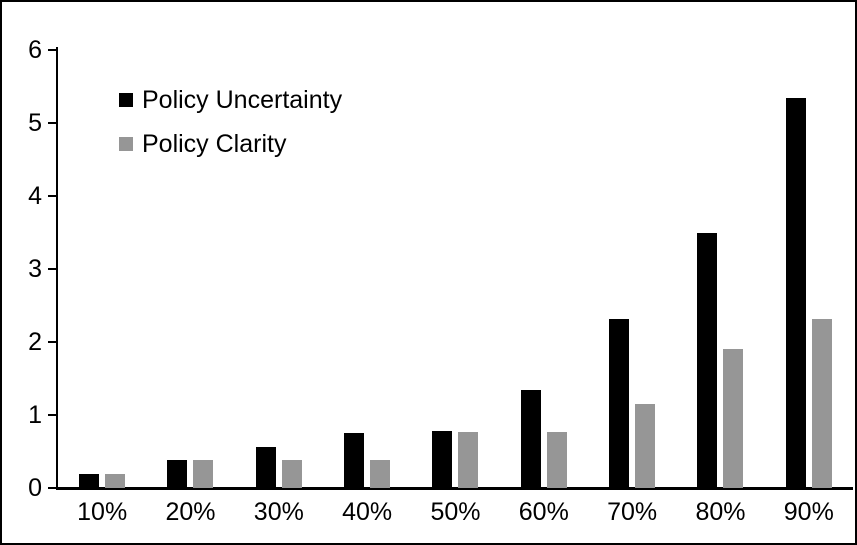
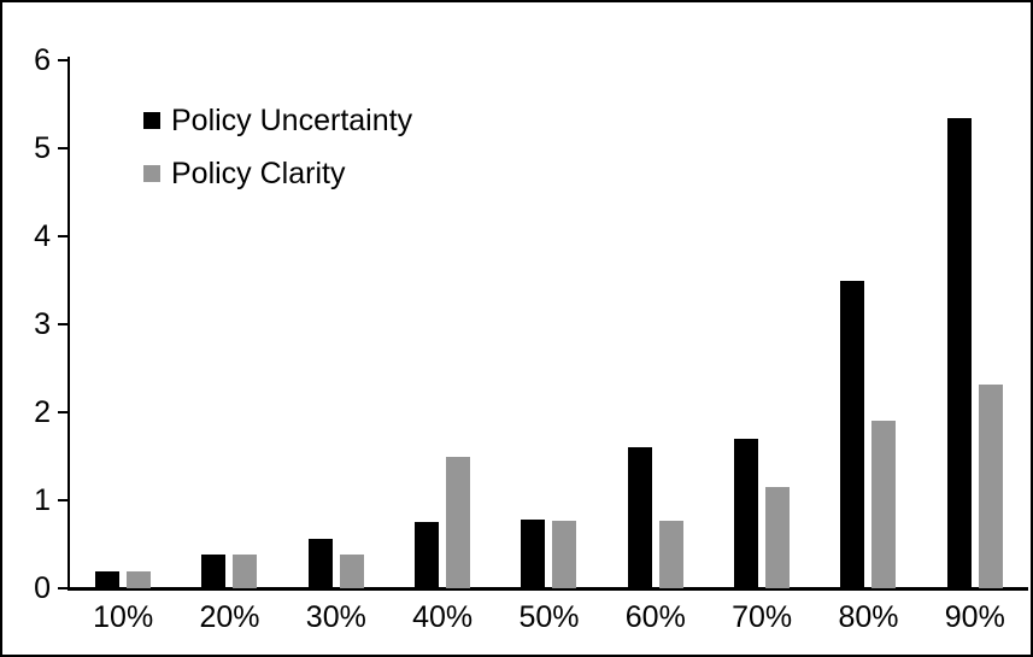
Policy Clarity/40%: 0.4 -> 1.5
Policy Uncertainty/60%: 1.3 -> 1.6
Policy Uncertainty/70%: 2.3 -> 1.7
